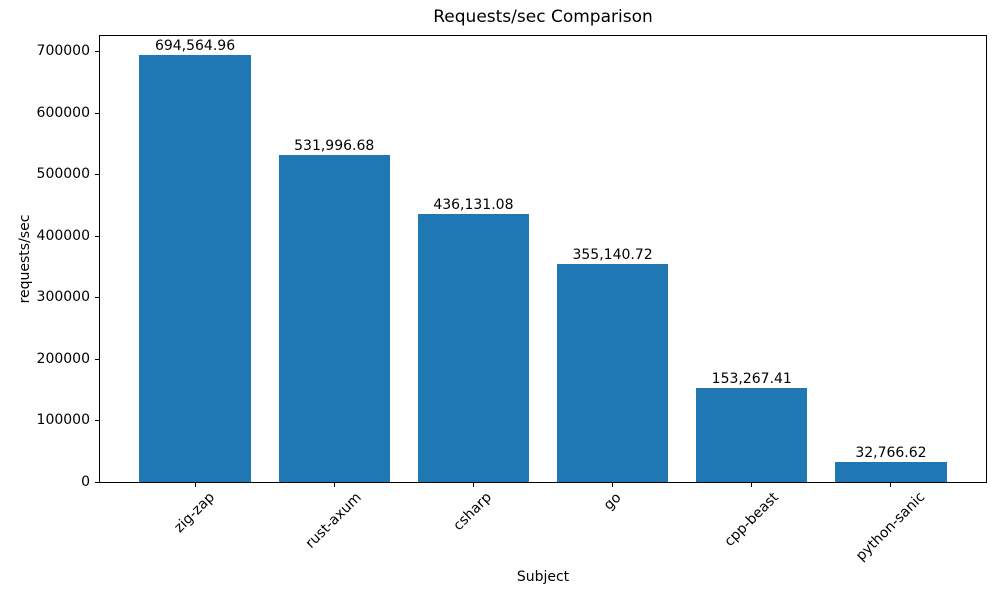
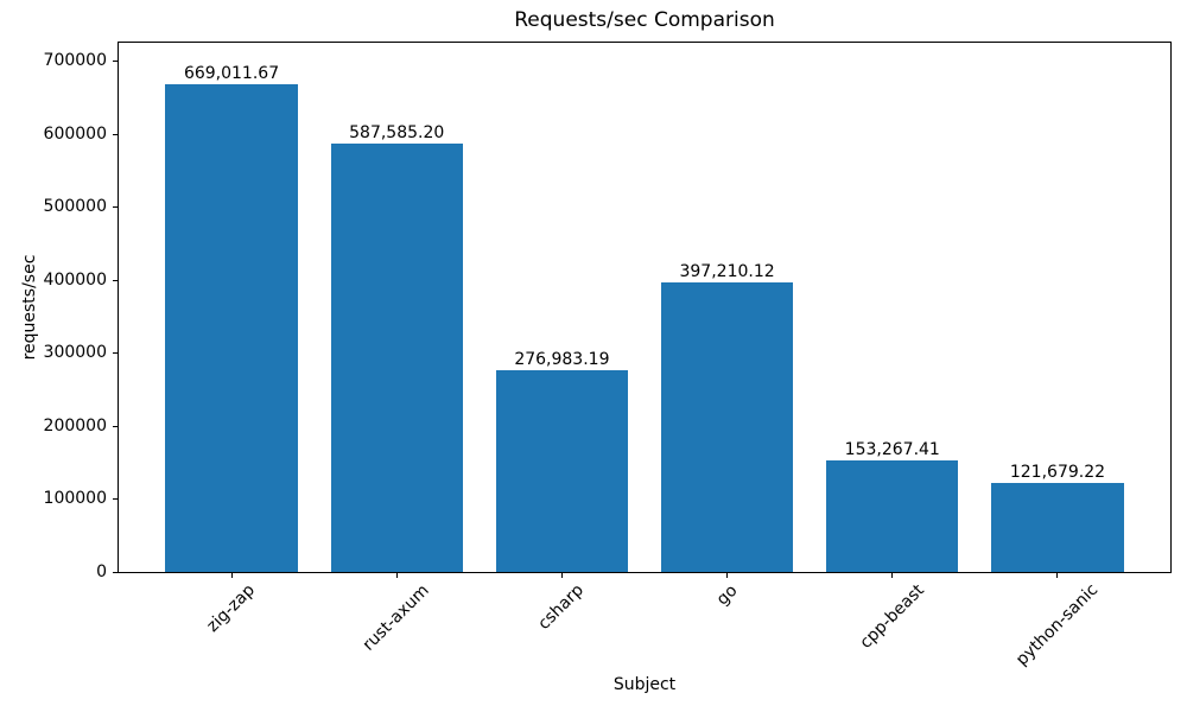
zig-zap: 694,564.96 -> 669,011.67
rust-axum: 531,996.68 -> 587,585.20
csharp: 436,131.08 -> 276,983.19
go: 355,140.72 -> 397,210.12
python-sanic: 32,766.62 -> 121,679.22
